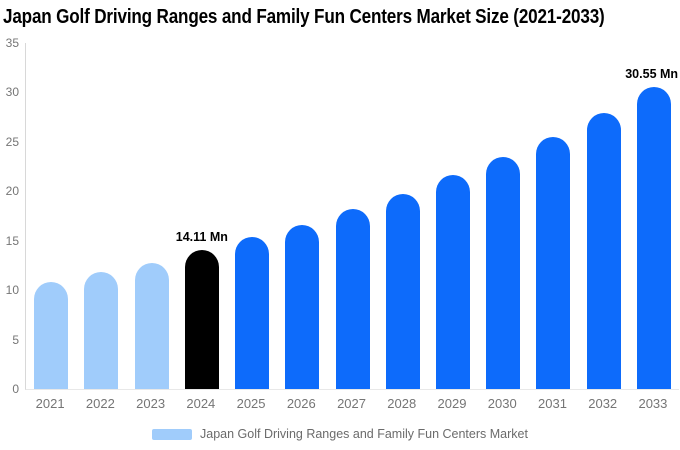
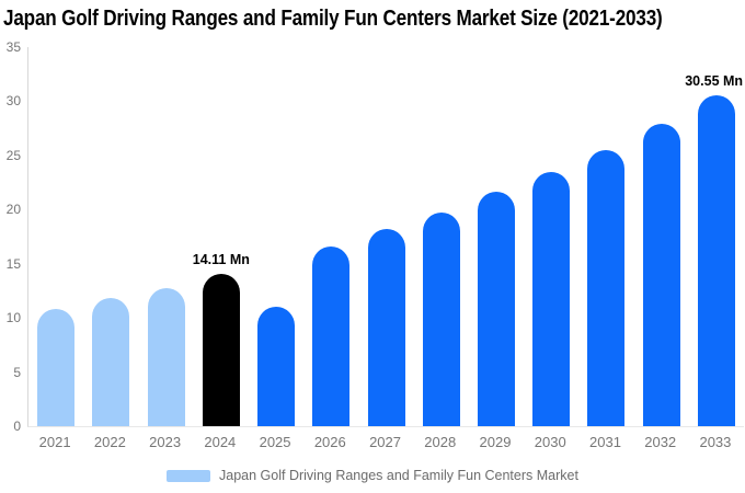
2025: 15 -> 11
